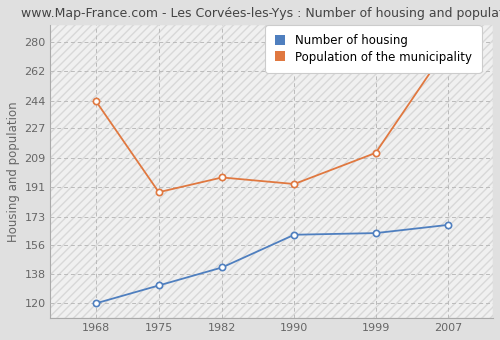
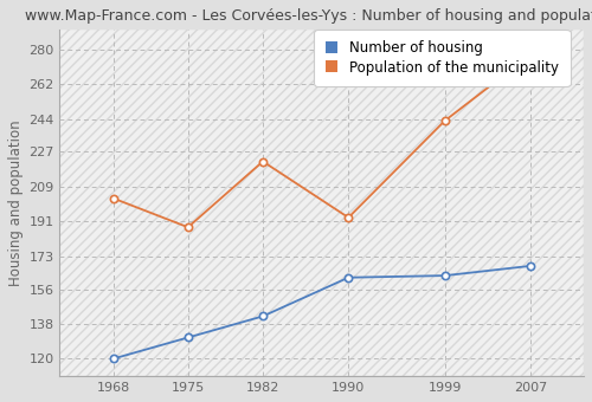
Population of the municipality/1968: 244 -> 203
Population of the municipality/1982: 197 -> 222
Population of the municipality/1999: 212 -> 243
